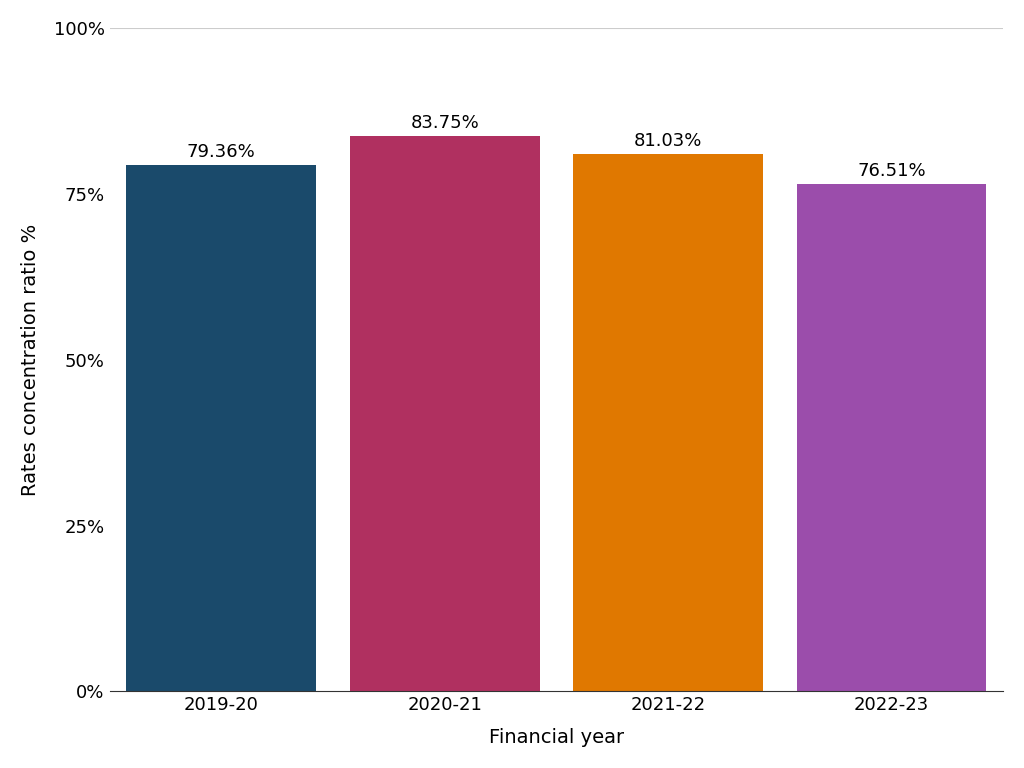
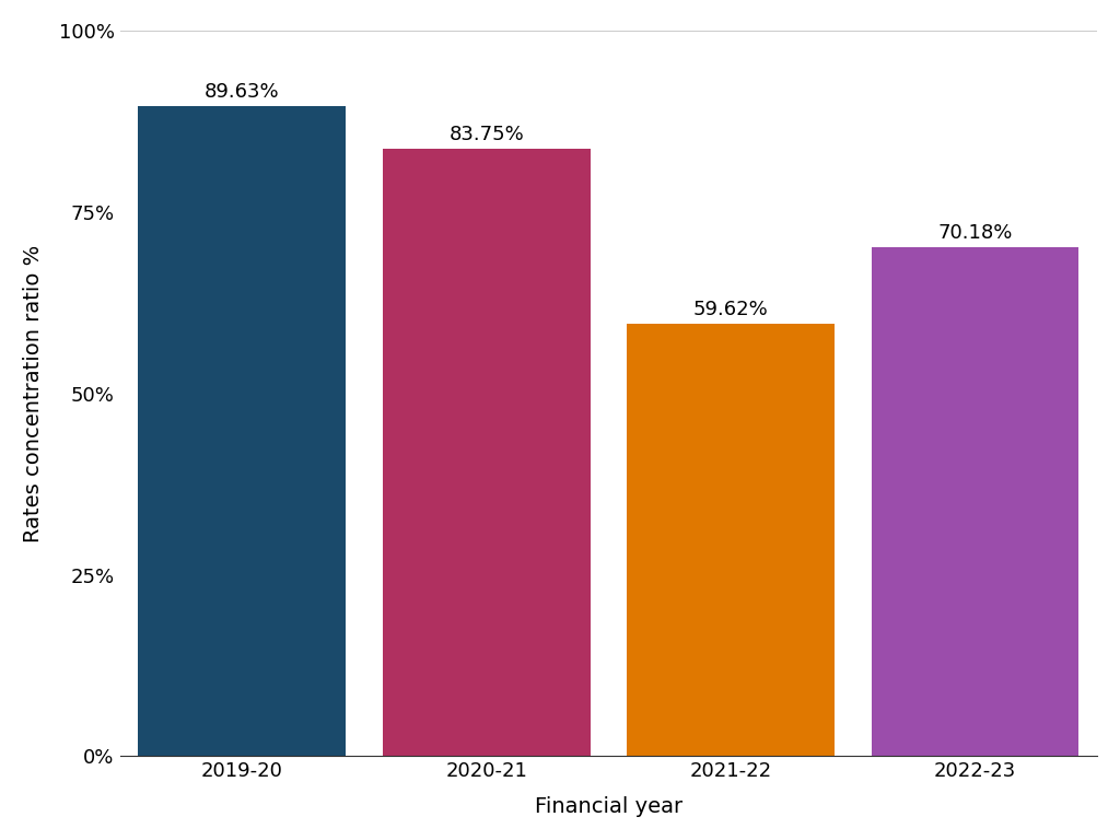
2019-20: 79.36% -> 89.63%
2021-22: 81.03% -> 59.62%
2022-23: 76.51% -> 70.18%
